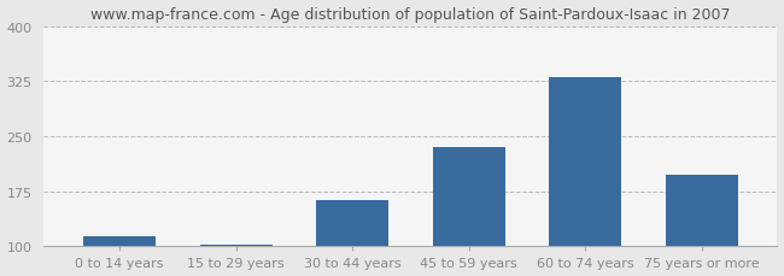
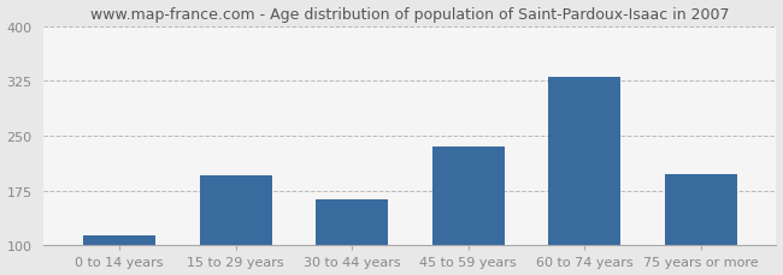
15 to 29 years: 103 -> 196
